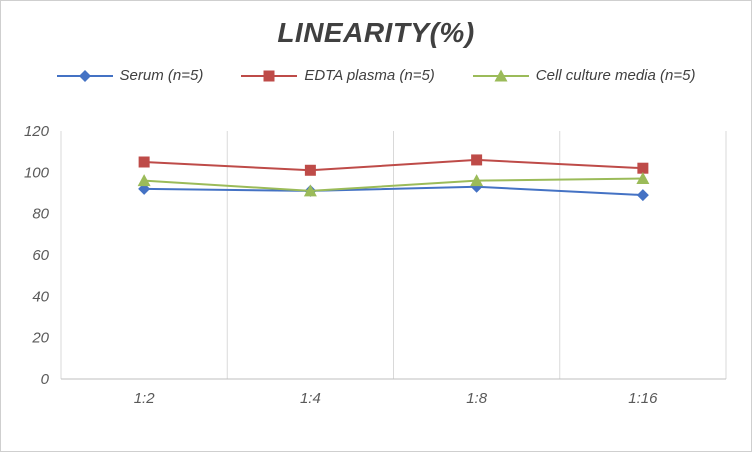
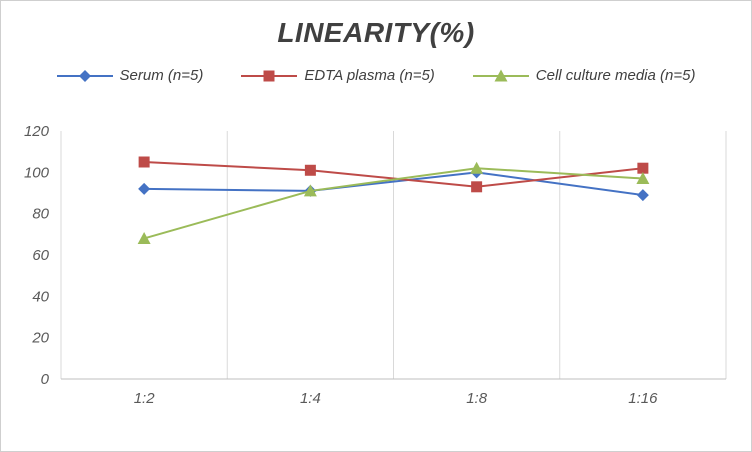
Cell culture media (n=5)/1:2: 96 -> 68
Serum (n=5)/1:8: 93 -> 100
EDTA plasma (n=5)/1:8: 106 -> 93
Cell culture media (n=5)/1:8: 96 -> 102
